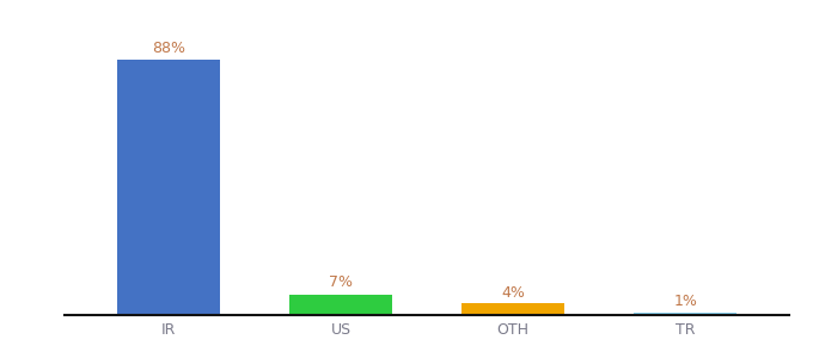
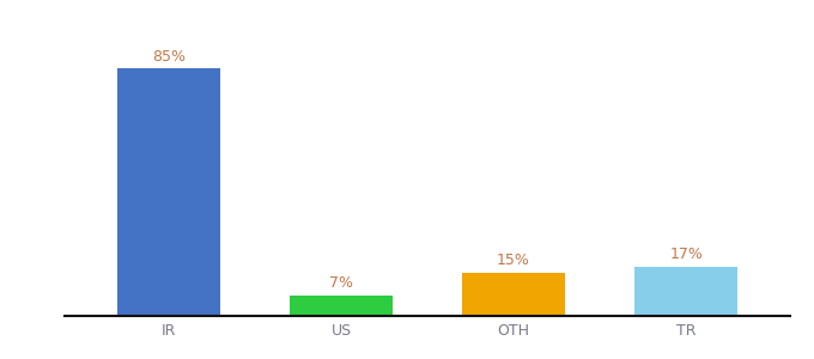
IR: 88% -> 85%
OTH: 4% -> 15%
TR: 1% -> 17%
